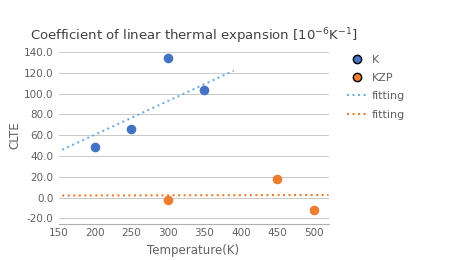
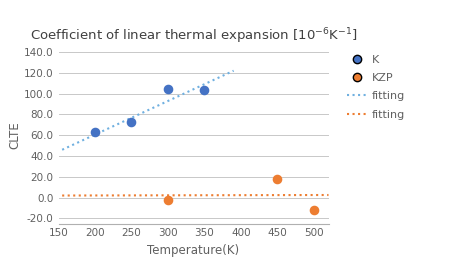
K/200: 49 -> 63
K/250: 66 -> 73
K/300: 134 -> 104
